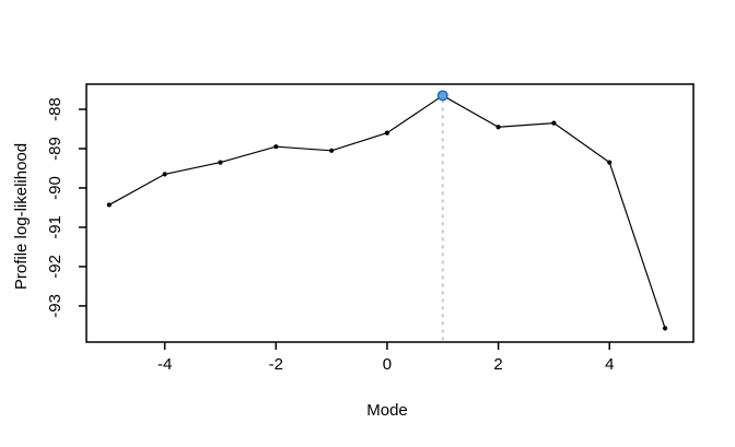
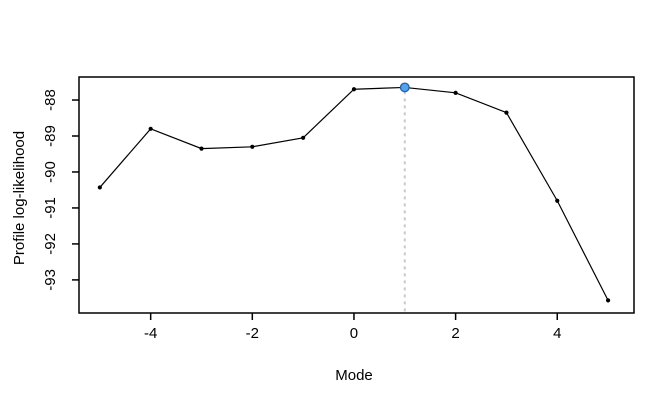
-4: -89.7 -> -88.8
-2: -89.0 -> -89.3
0: -88.6 -> -87.7
2: -88.5 -> -87.8
4: -89.3 -> -90.8
